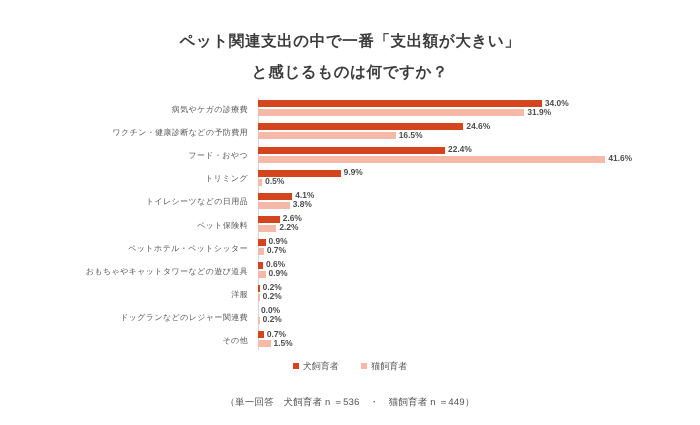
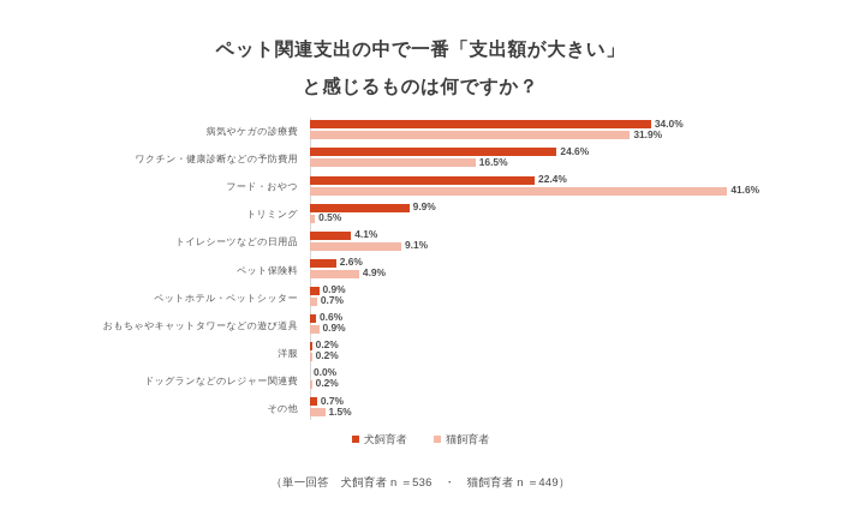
猫飼育者/トイレシーツなどの日用品: 3.8% -> 9.1%
猫飼育者/ペット保険料: 2.2% -> 4.9%
